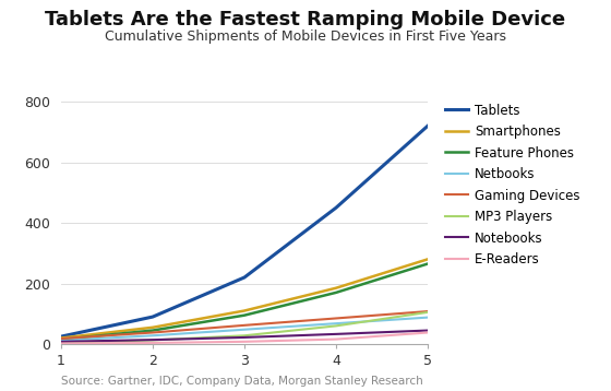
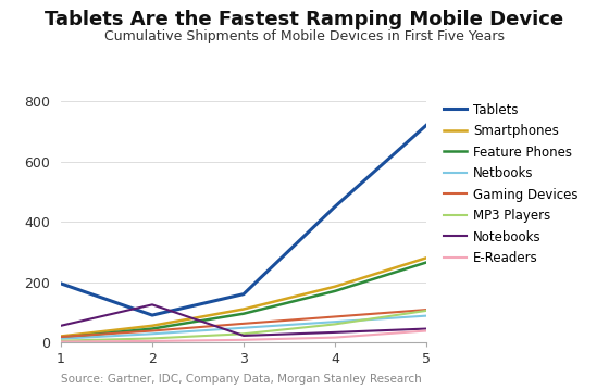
Tablets/1: 25 -> 195
Notebooks/1: 8 -> 55
Notebooks/2: 14 -> 125
Tablets/3: 220 -> 160
